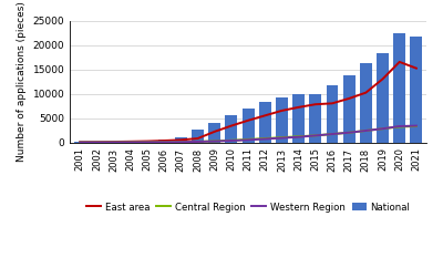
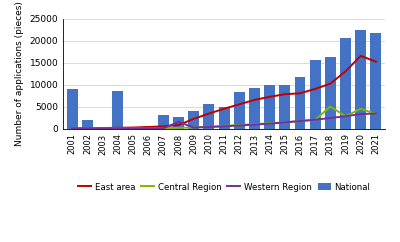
National/2001: 100 -> 9000
National/2002: 200 -> 2000
National/2004: 300 -> 8500
National/2007: 1000 -> 3000
Western Region/2008: 100 -> 1500
National/2011: 6900 -> 5000
National/2017: 13800 -> 15500
Central Region/2018: 2400 -> 5000
National/2019: 18400 -> 20500
Central Region/2020: 3200 -> 4500
